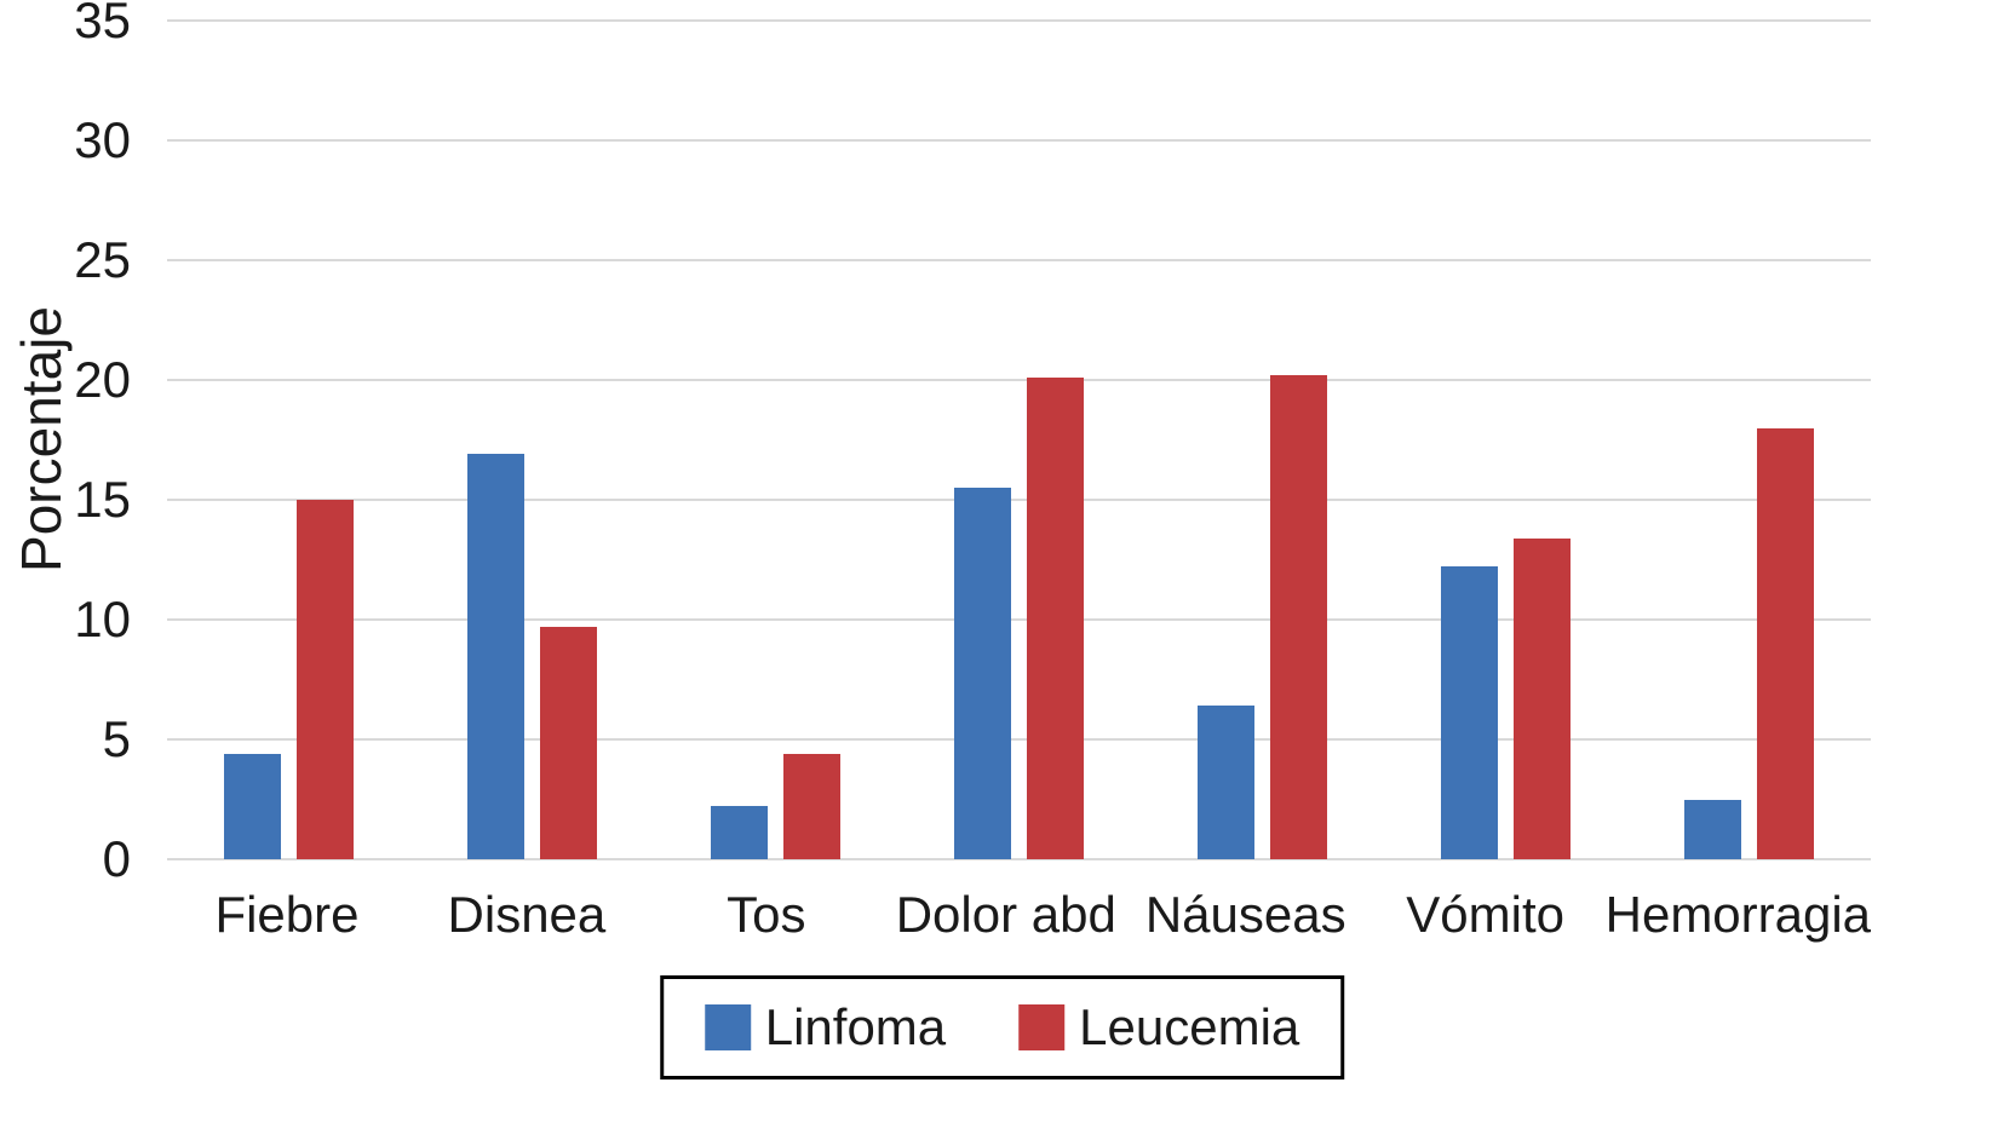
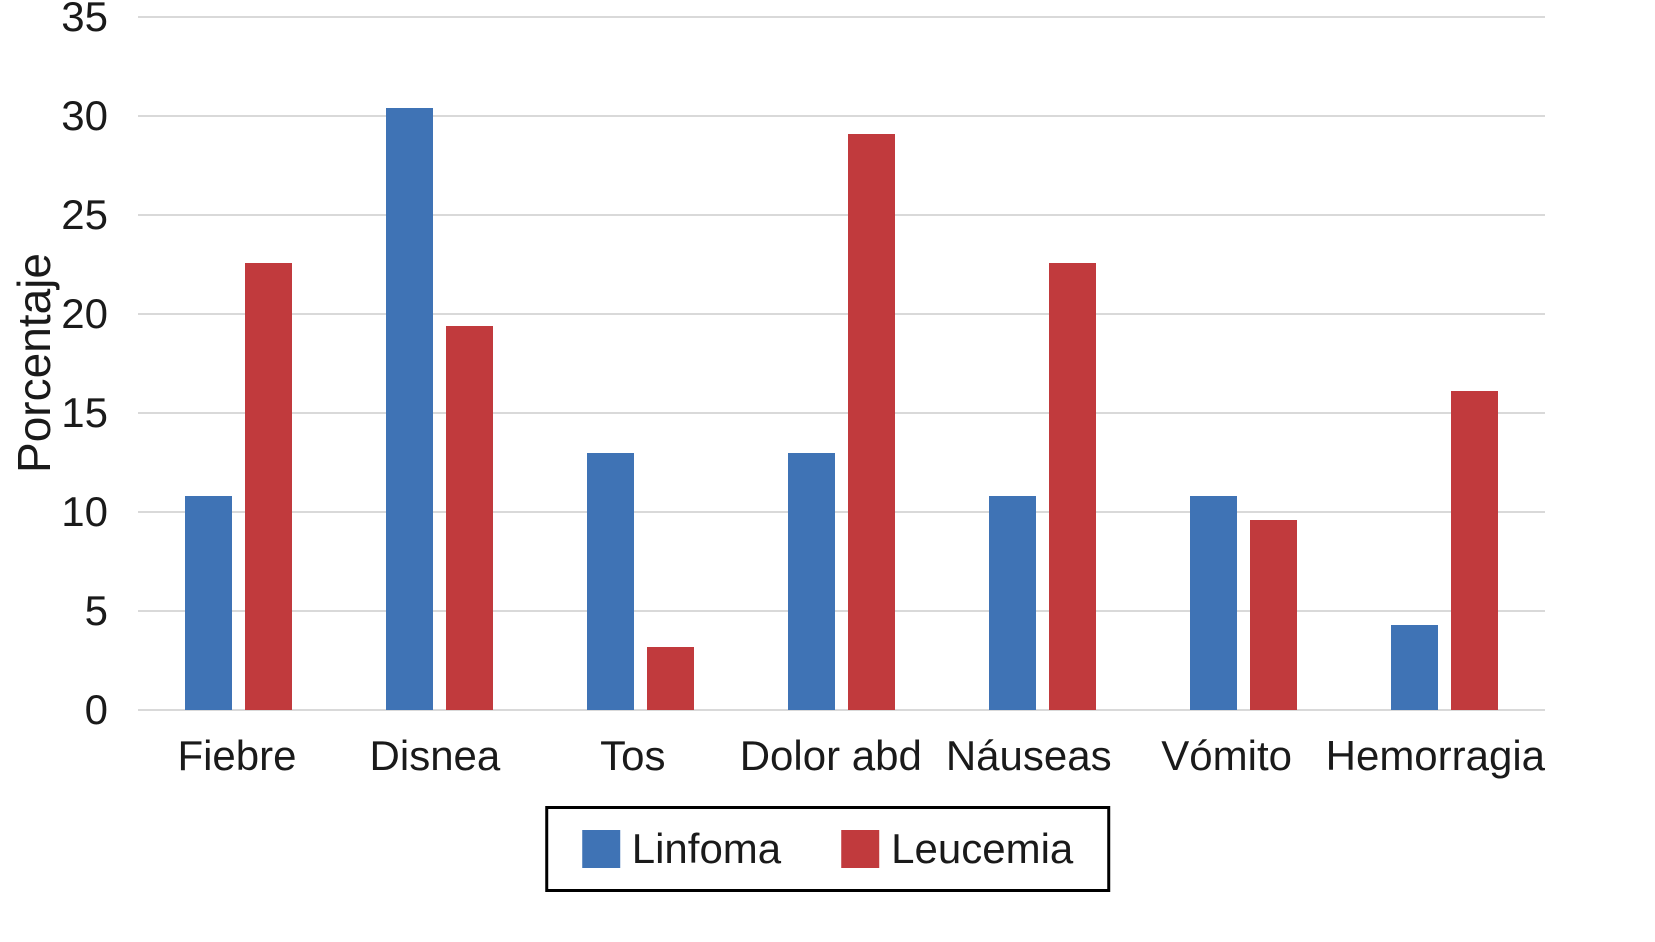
Linfoma/Fiebre: 4.4 -> 10.8
Leucemia/Fiebre: 15.0 -> 22.6
Linfoma/Disnea: 16.9 -> 30.4
Leucemia/Disnea: 9.7 -> 19.4
Linfoma/Tos: 2.2 -> 13.0
Leucemia/Tos: 4.4 -> 3.2
Linfoma/Dolor abd: 15.5 -> 13.0
Leucemia/Dolor abd: 20.1 -> 29.1
Linfoma/Náuseas: 6.4 -> 10.8
Leucemia/Náuseas: 20.2 -> 22.6
Linfoma/Vómito: 12.2 -> 10.8
Leucemia/Vómito: 13.4 -> 9.6
Linfoma/Hemorragia: 2.5 -> 4.3
Leucemia/Hemorragia: 18.0 -> 16.1
